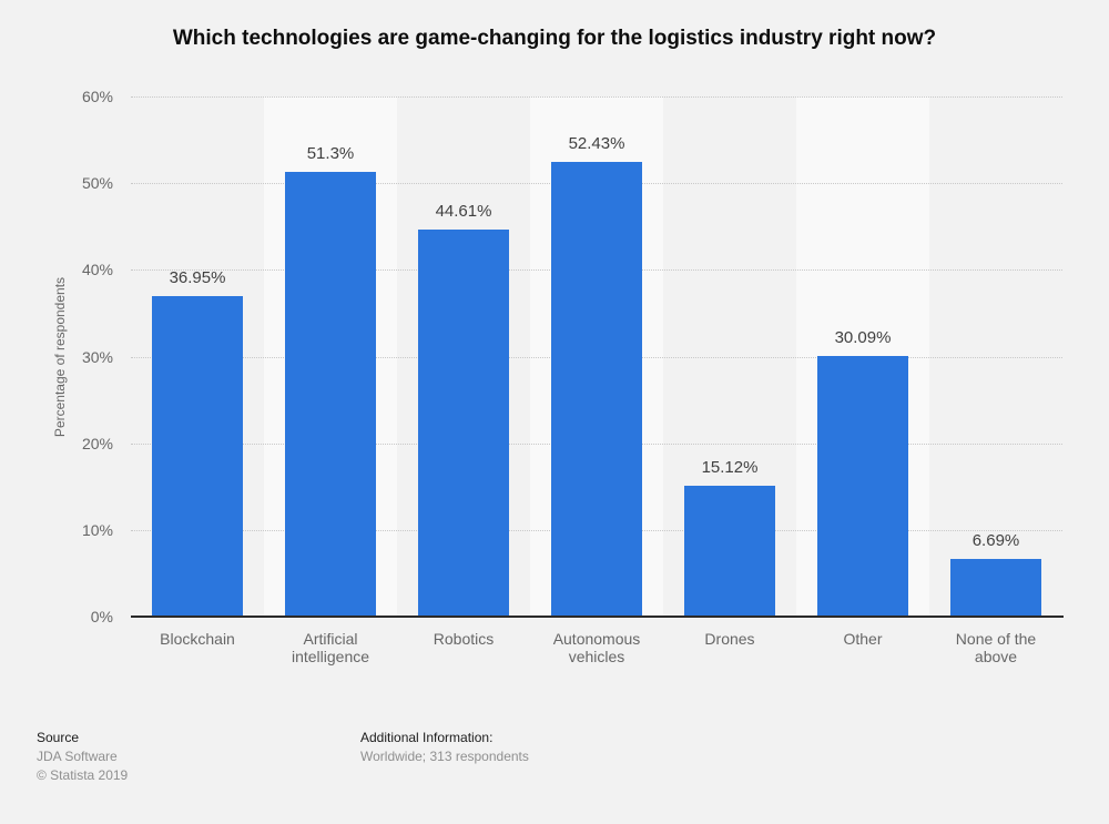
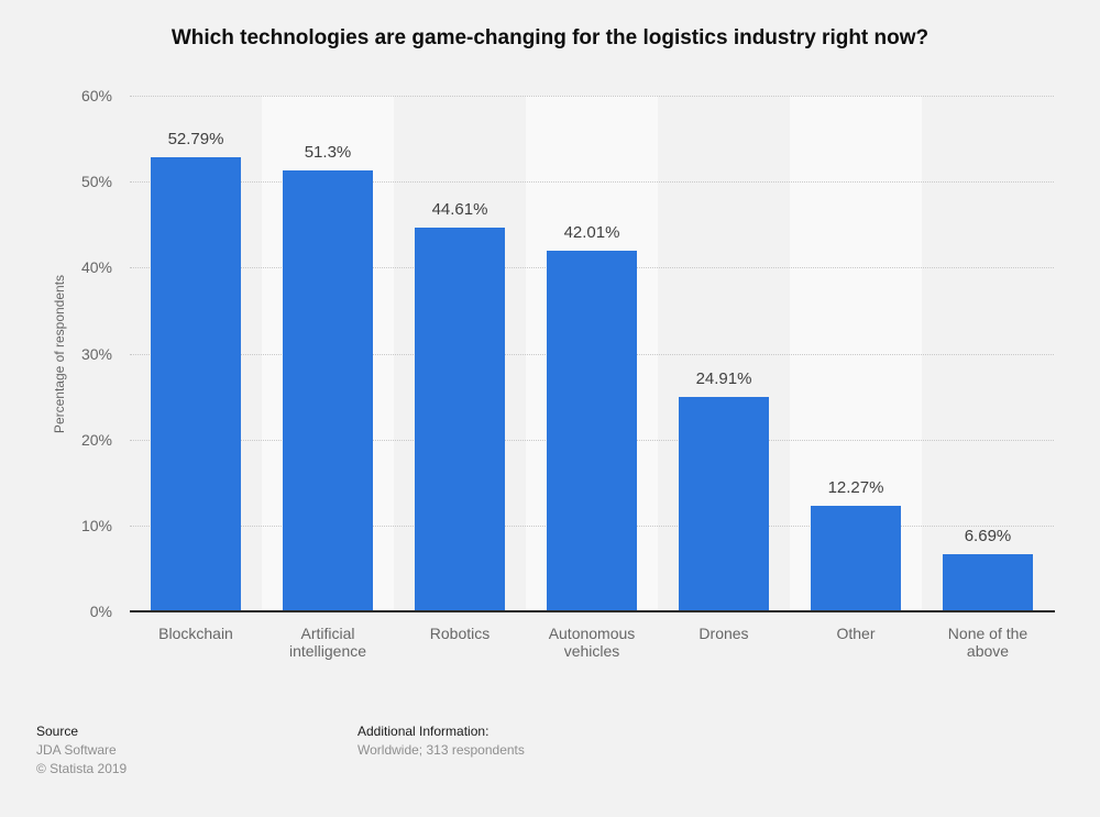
Blockchain: 36.95% -> 52.79%
Autonomous vehicles: 52.43% -> 42.01%
Drones: 15.12% -> 24.91%
Other: 30.09% -> 12.27%
